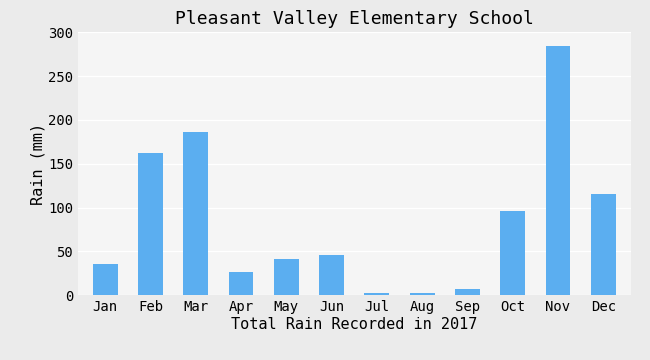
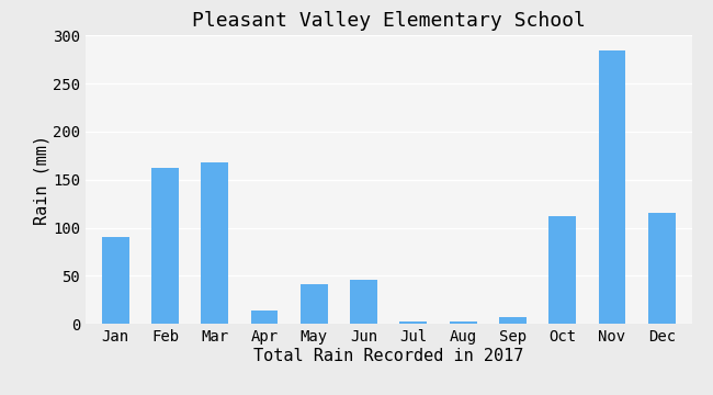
Jan: 36 -> 90
Mar: 186 -> 168
Apr: 26 -> 14
Oct: 96 -> 112
